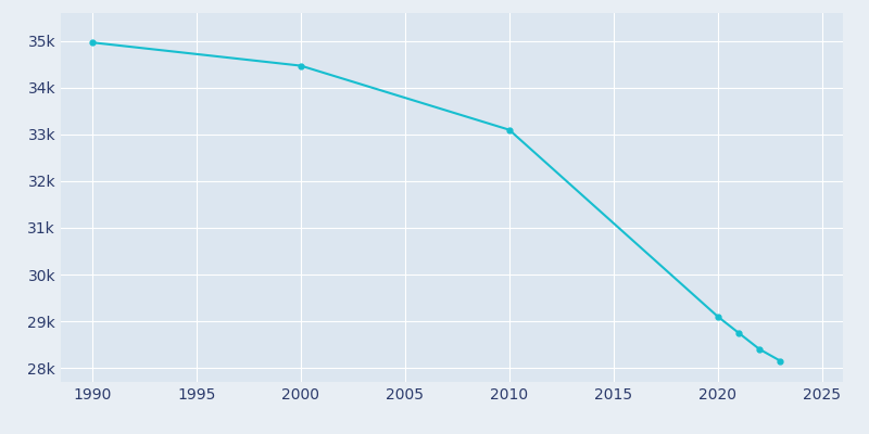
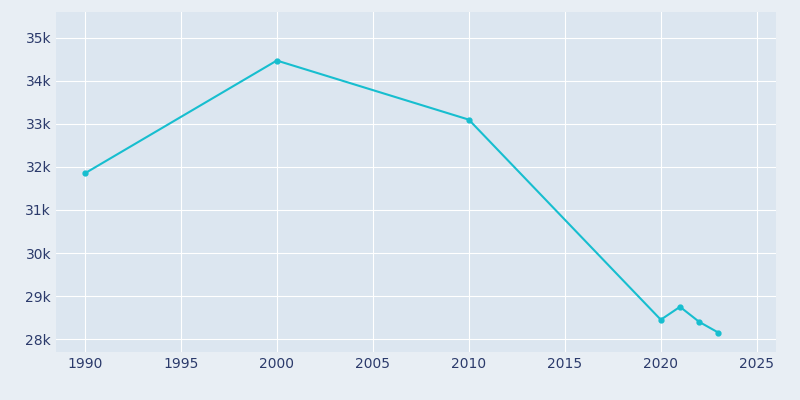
1990: 34.97k -> 31.85k
2020: 29.10k -> 28.45k
